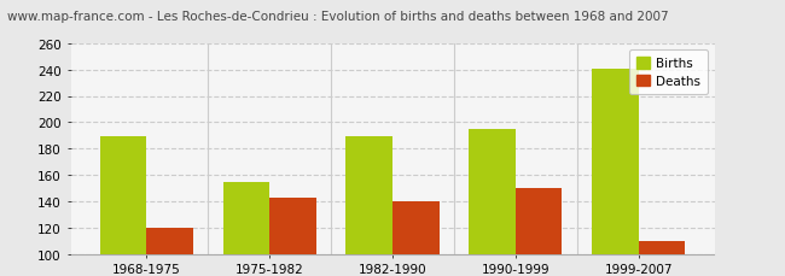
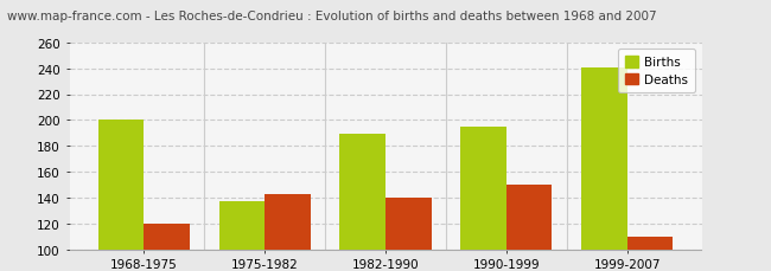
Births/1968-1975: 189 -> 200
Births/1975-1982: 155 -> 137
